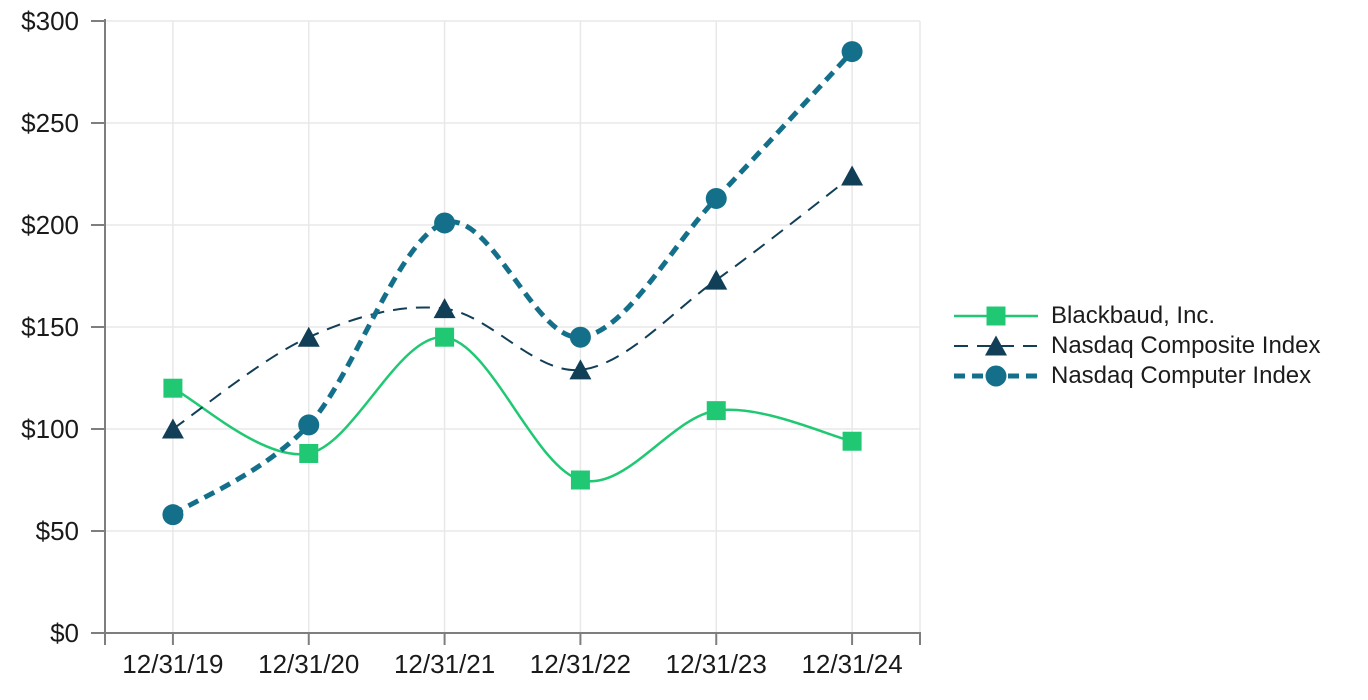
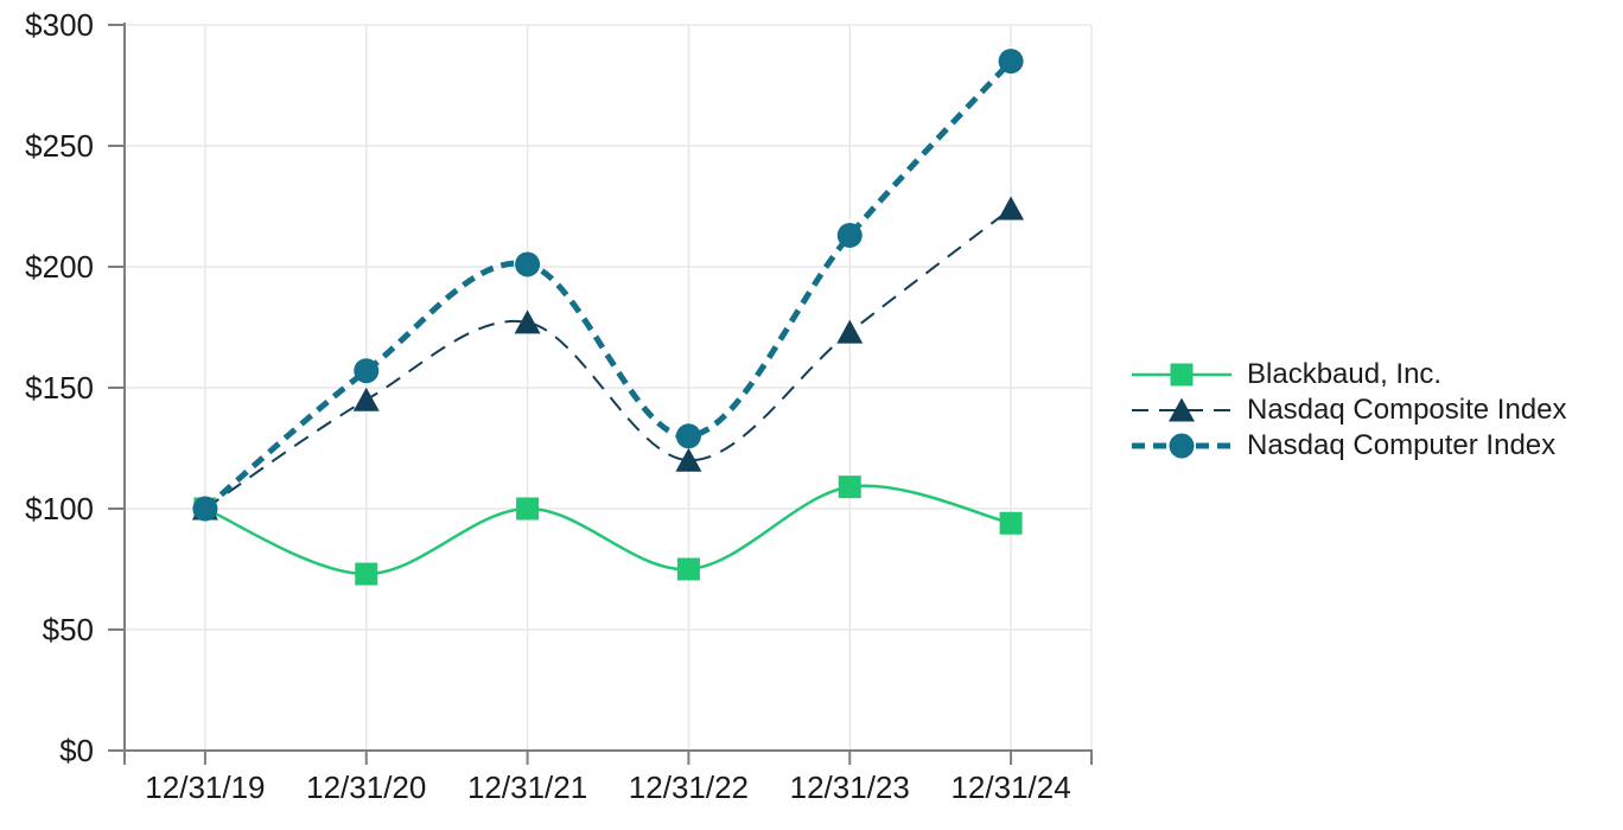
Blackbaud, Inc./12/31/19: $120 -> $100
Nasdaq Computer Index/12/31/19: $58 -> $100
Blackbaud, Inc./12/31/20: $88 -> $73
Nasdaq Computer Index/12/31/20: $102 -> $157
Blackbaud, Inc./12/31/21: $145 -> $100
Nasdaq Composite Index/12/31/21: $159 -> $177
Nasdaq Composite Index/12/31/22: $129 -> $120
Nasdaq Computer Index/12/31/22: $145 -> $130
